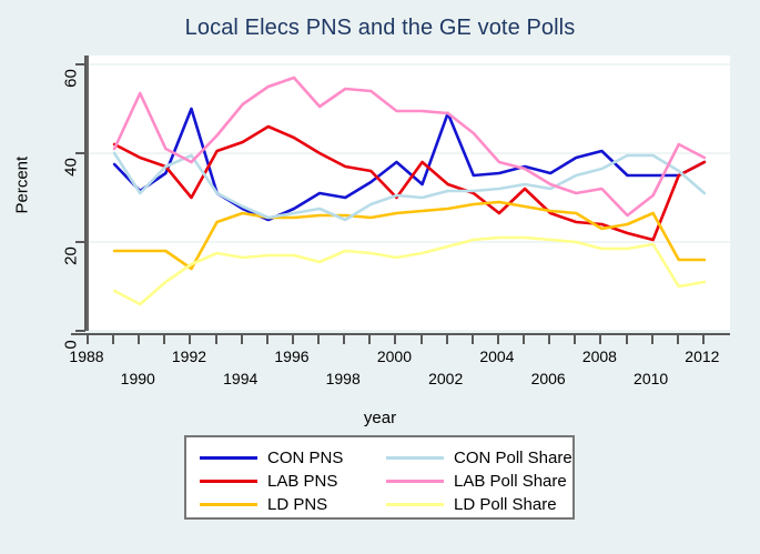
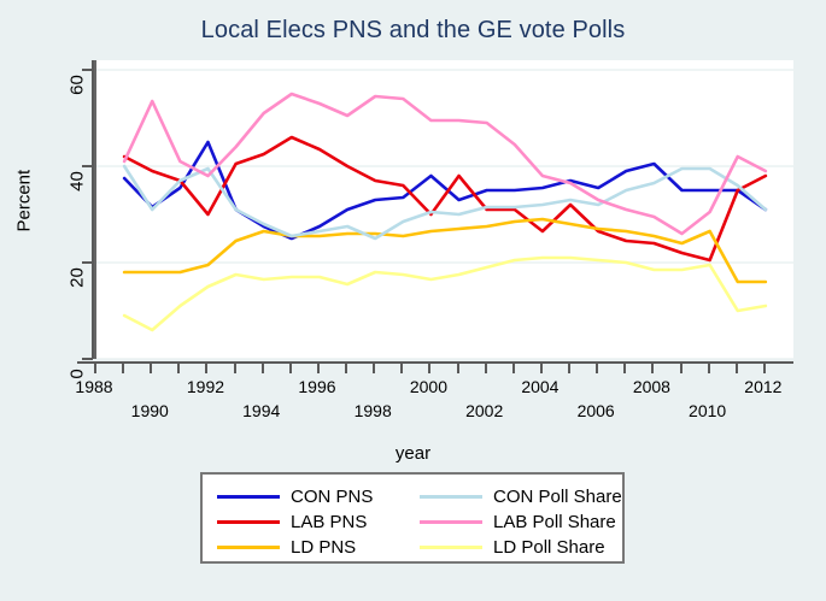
CON PNS/1992: 50 -> 45
LD PNS/1992: 14 -> 20
LAB Poll Share/1996: 57 -> 53
CON PNS/1998: 30 -> 33
CON PNS/2002: 49 -> 35
LAB PNS/2002: 33 -> 31
LD PNS/2008: 23 -> 26
LAB Poll Share/2008: 32 -> 30
CON PNS/2012: 38 -> 31
